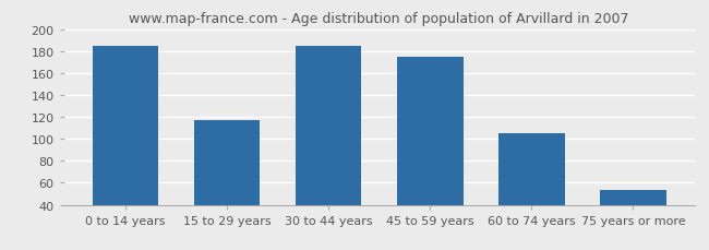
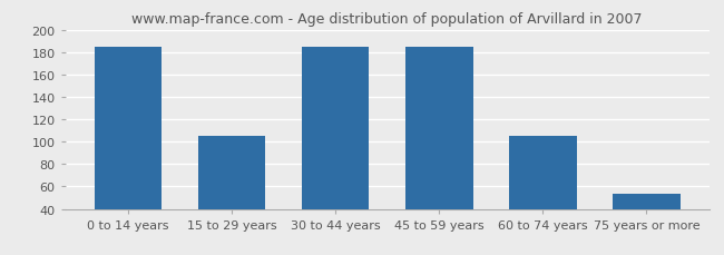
15 to 29 years: 117 -> 105
45 to 59 years: 175 -> 185
